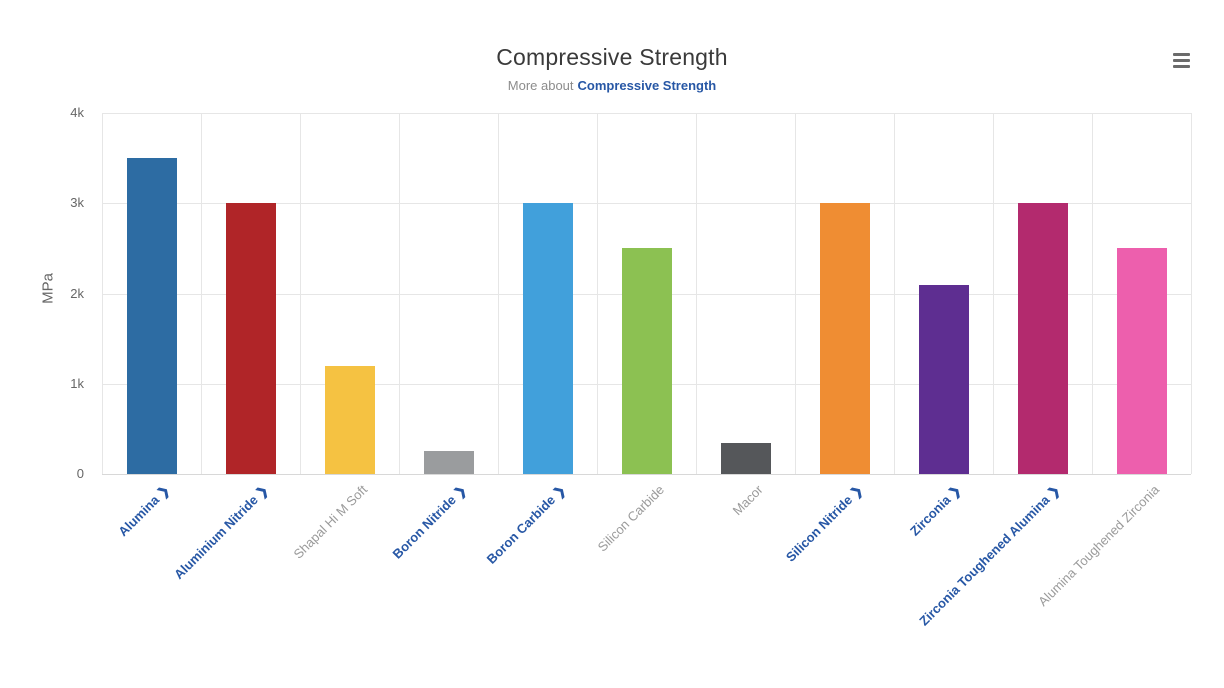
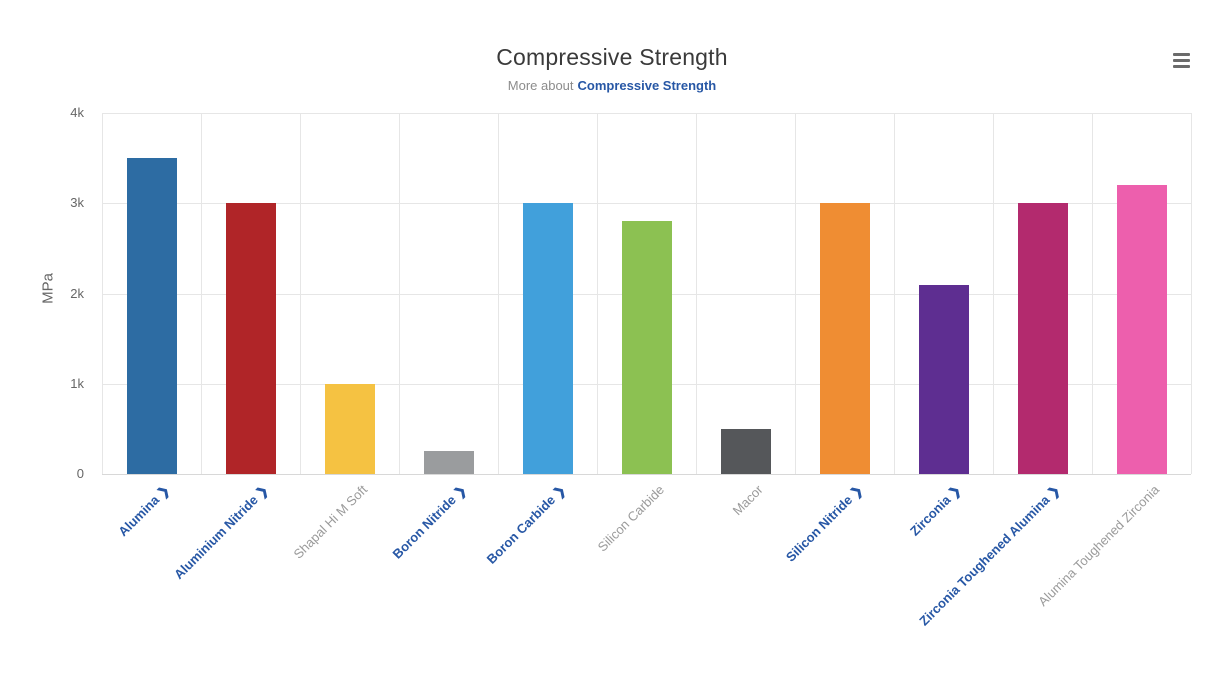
Shapal Hi M Soft: 1.2k -> 1.0k
Silicon Carbide: 2.5k -> 2.8k
Macor: 0.3k -> 0.5k
Alumina Toughened Zirconia: 2.5k -> 3.2k
